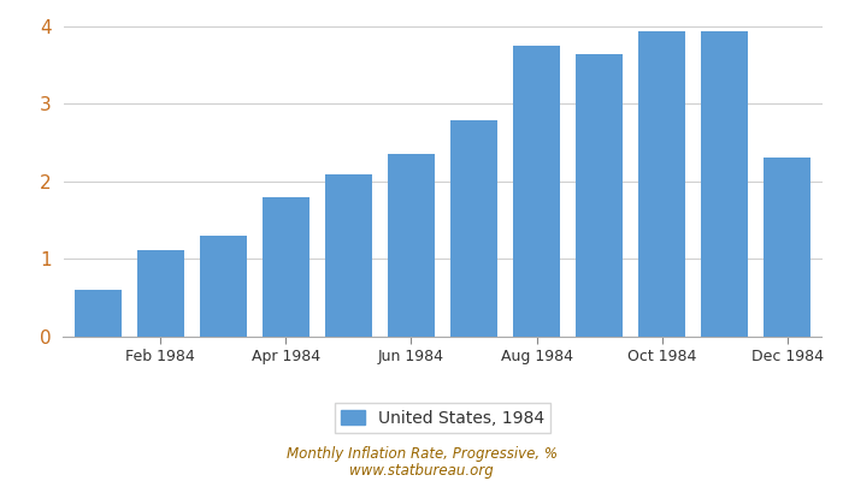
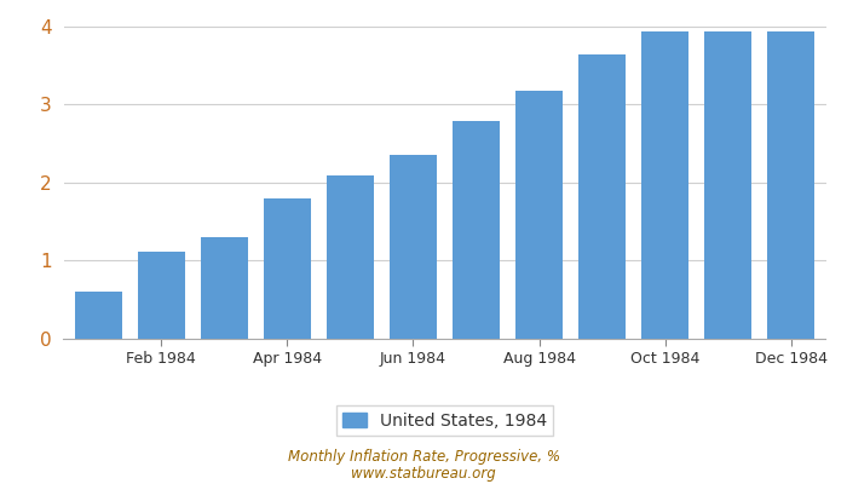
Aug 1984: 3.74 -> 3.18
Dec 1984: 2.30 -> 3.94
